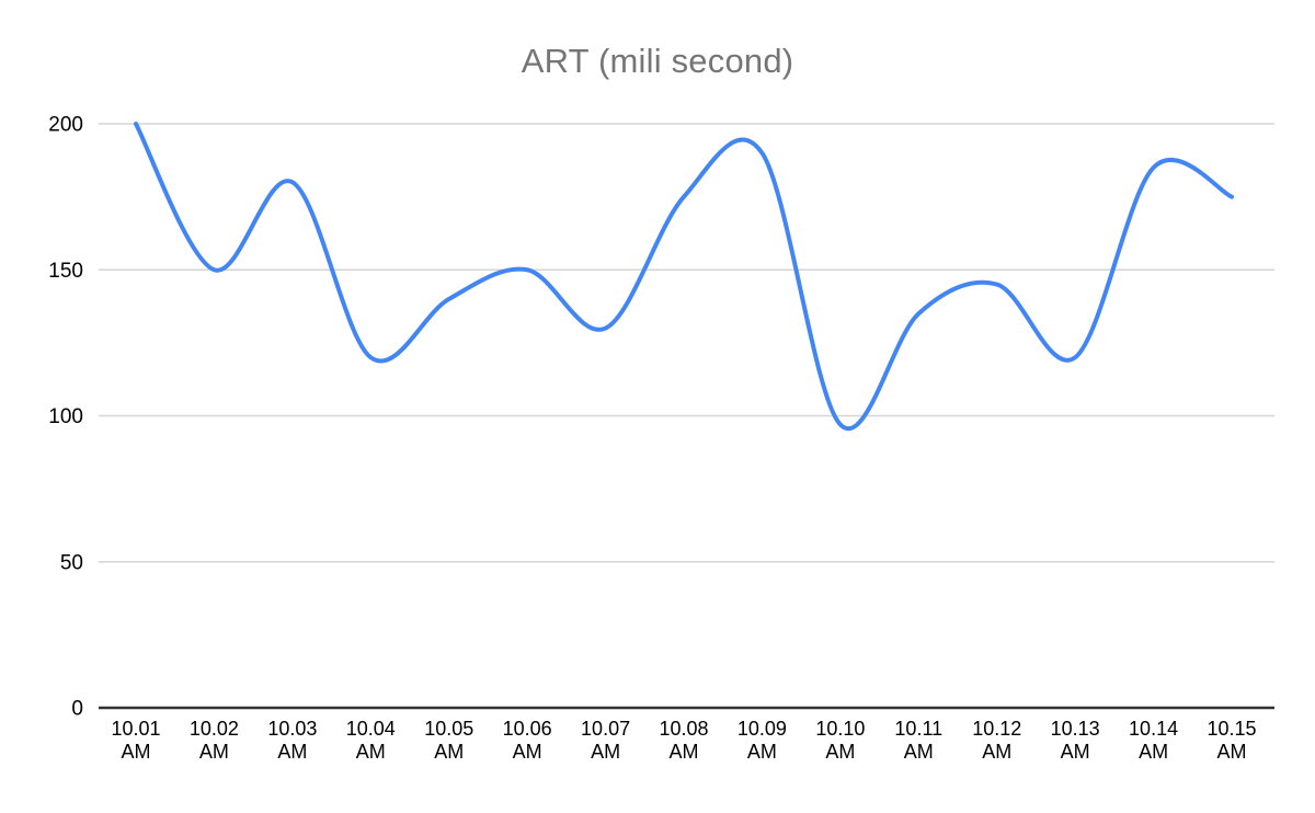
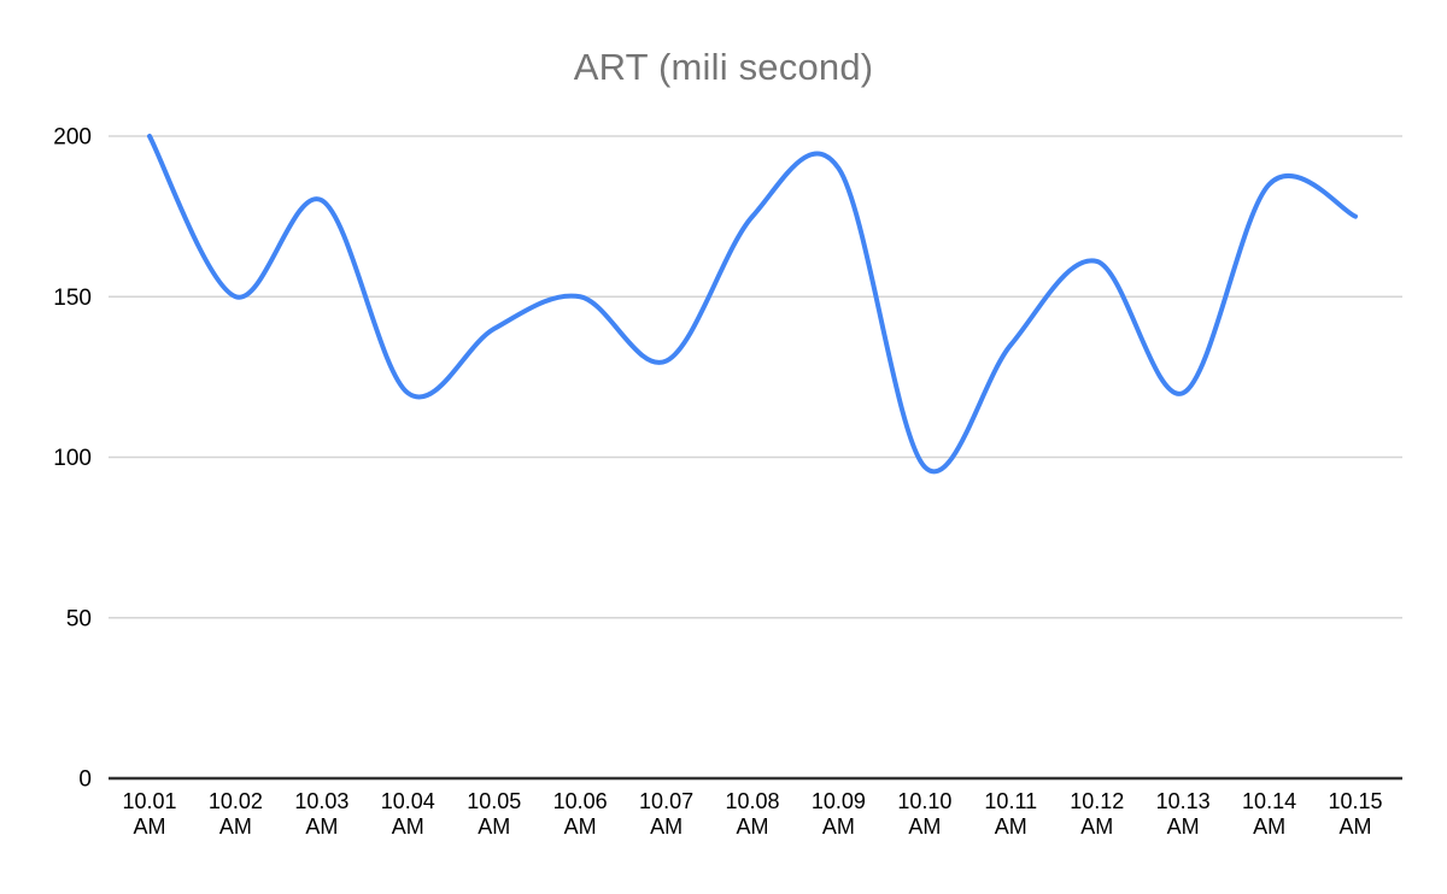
10.12 AM: 145 -> 161
